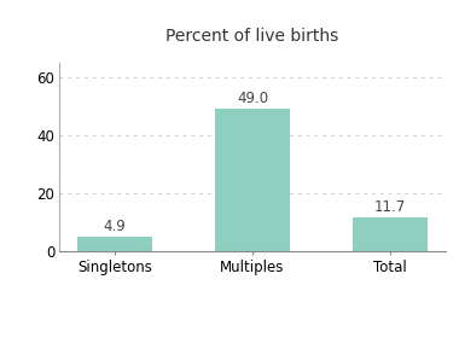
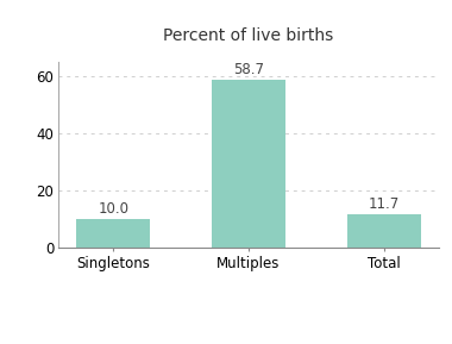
Singletons: 4.9 -> 10.0
Multiples: 49.0 -> 58.7
